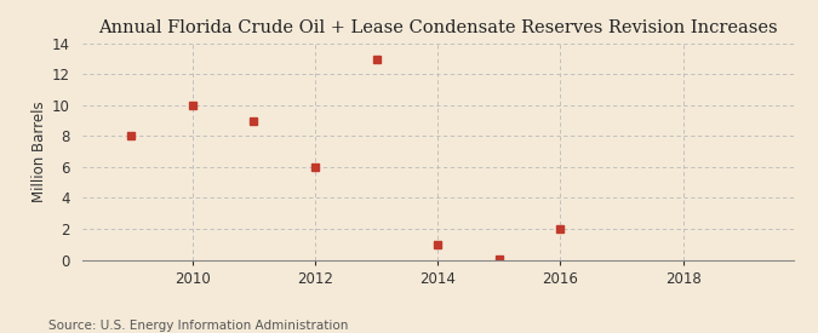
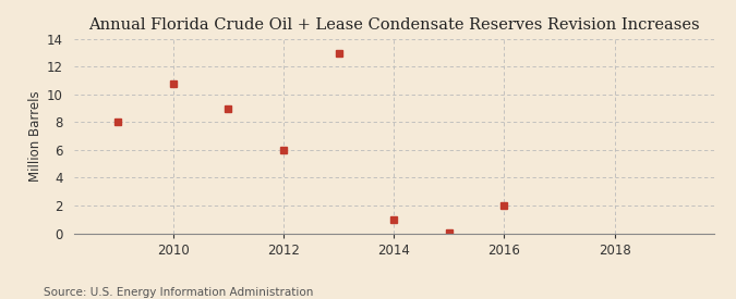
2010: 10.0 -> 10.8
